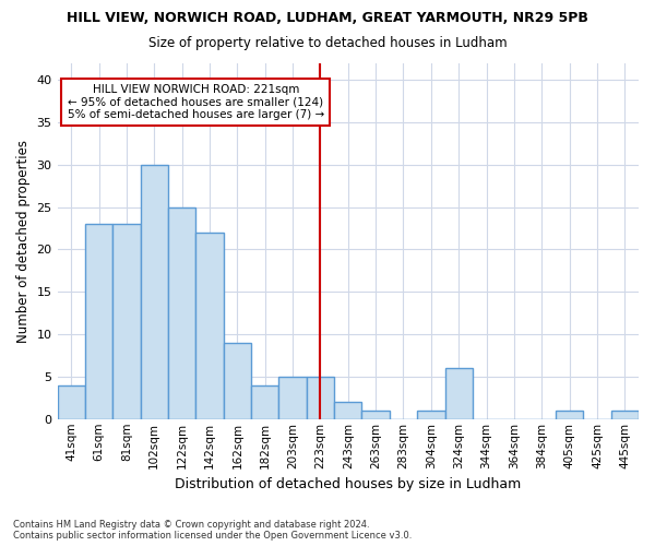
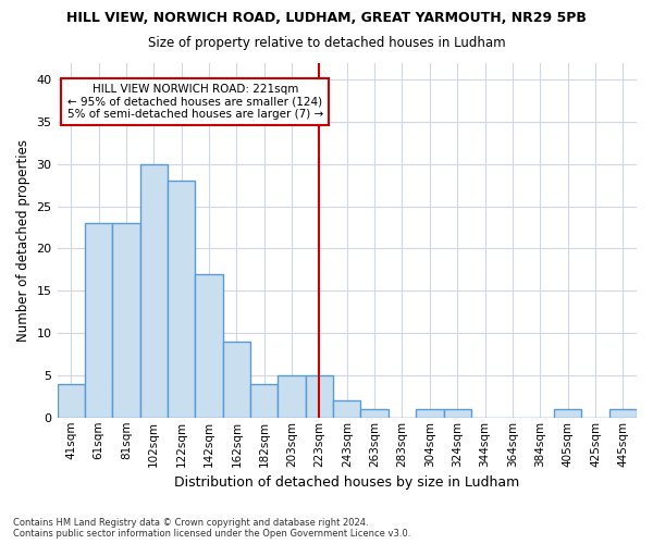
122sqm: 25 -> 28
142sqm: 22 -> 17
324sqm: 6 -> 1
